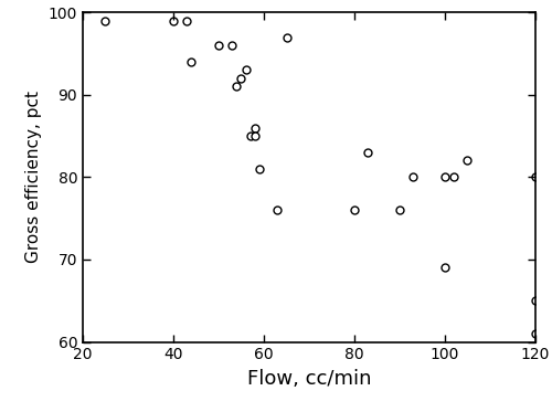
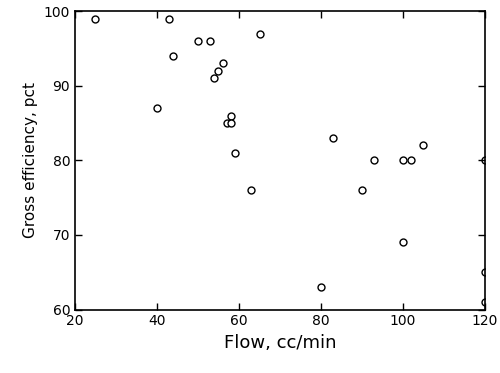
40: 99 -> 87
80: 76 -> 63
